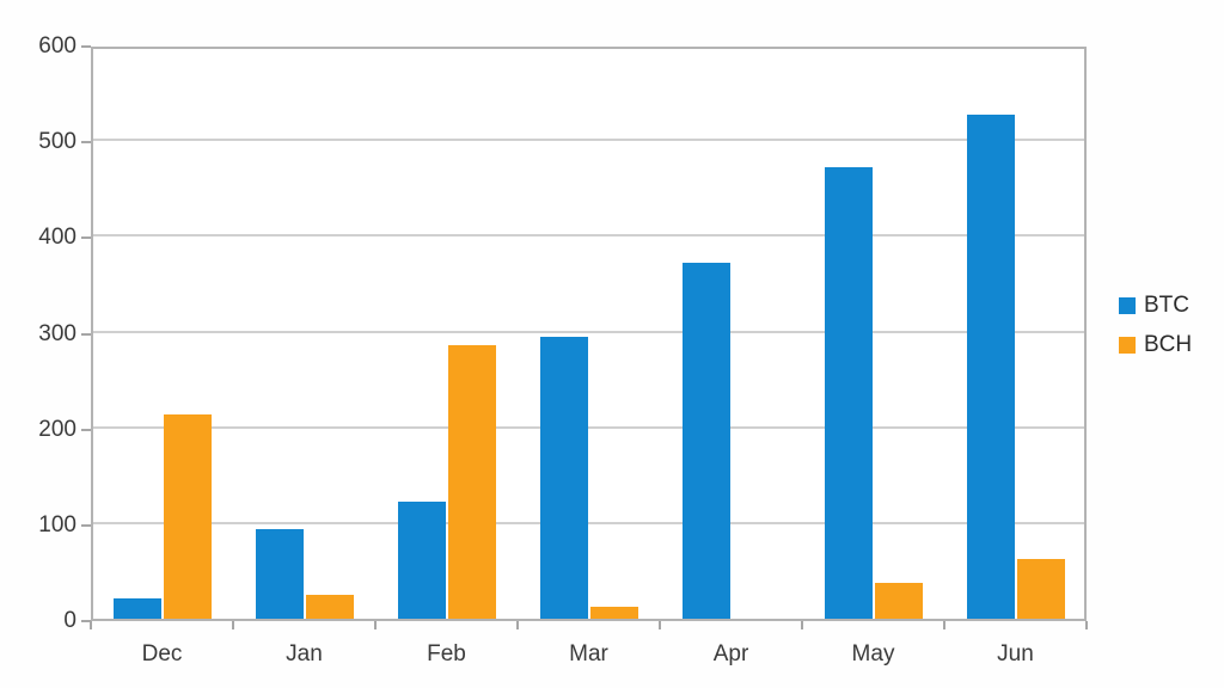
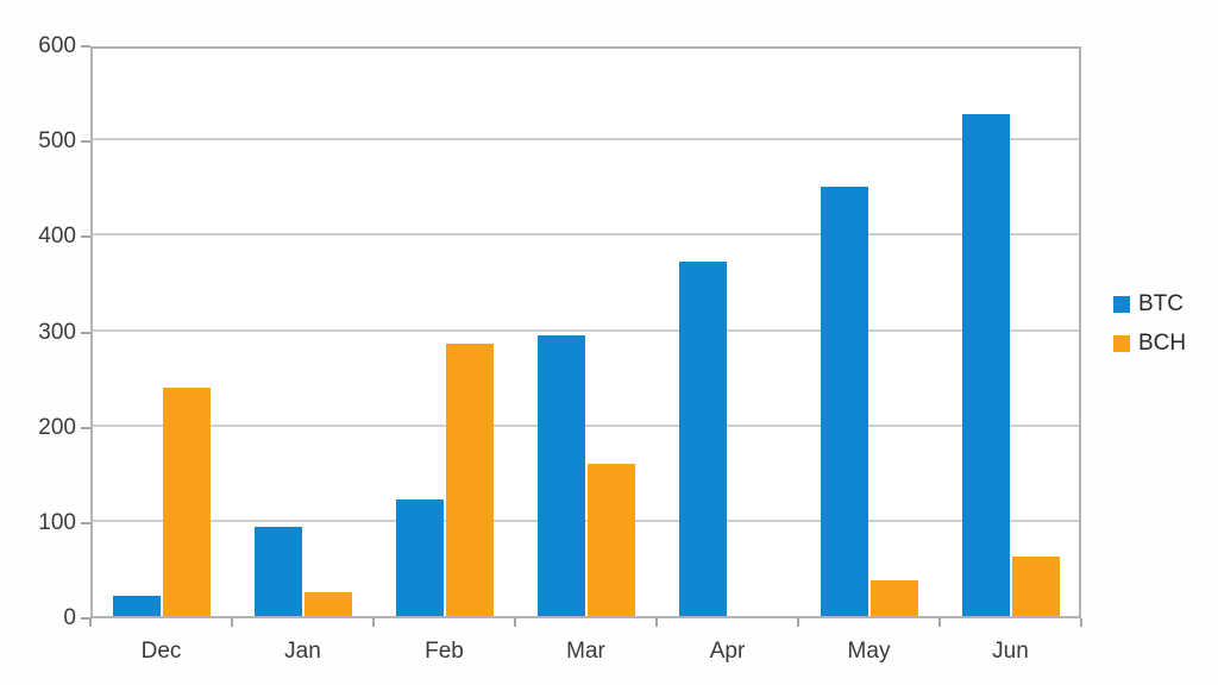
BCH/Dec: 210 -> 240
BCH/Mar: 10 -> 160
BTC/May: 470 -> 450
